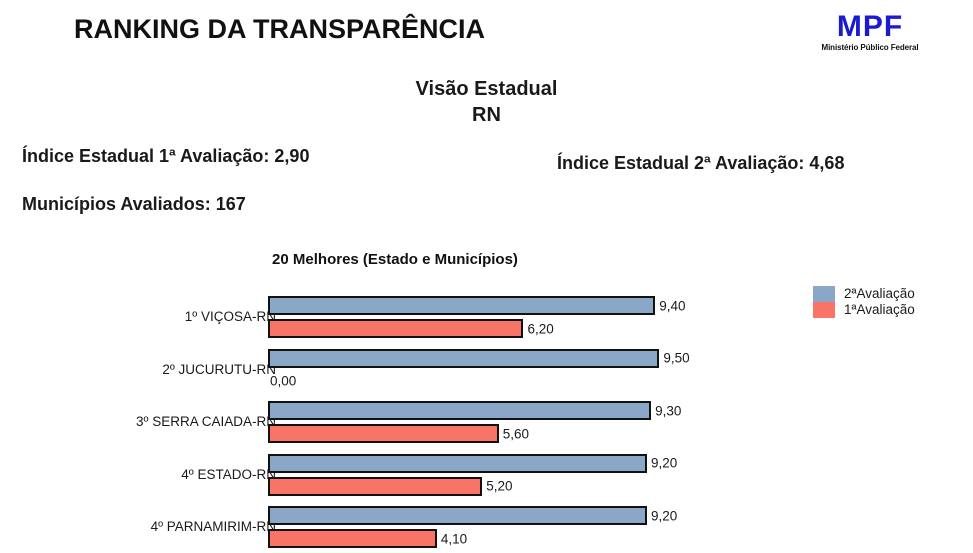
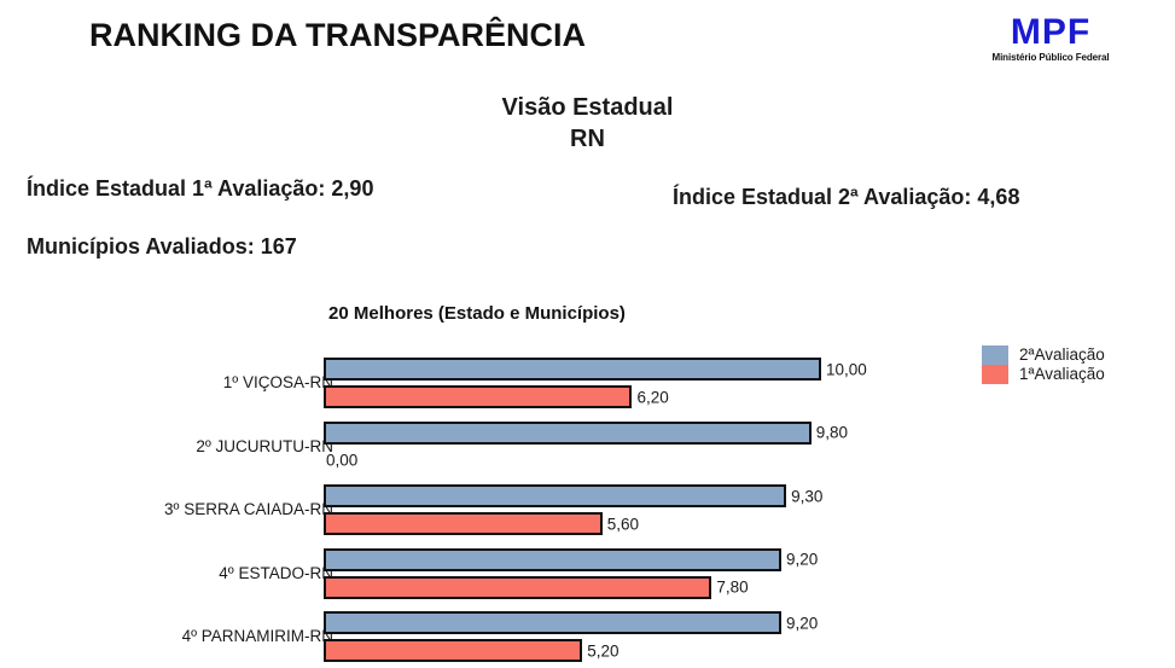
2ªAvaliação/1º VIÇOSA-RN: 9,40 -> 10,00
2ªAvaliação/2º JUCURUTU-RN: 9,50 -> 9,80
1ªAvaliação/4º ESTADO-RN: 5,20 -> 7,80
1ªAvaliação/4º PARNAMIRIM-RN: 4,10 -> 5,20
